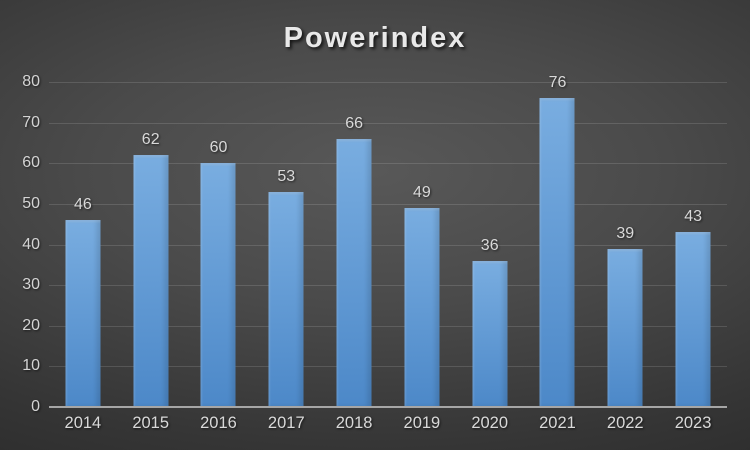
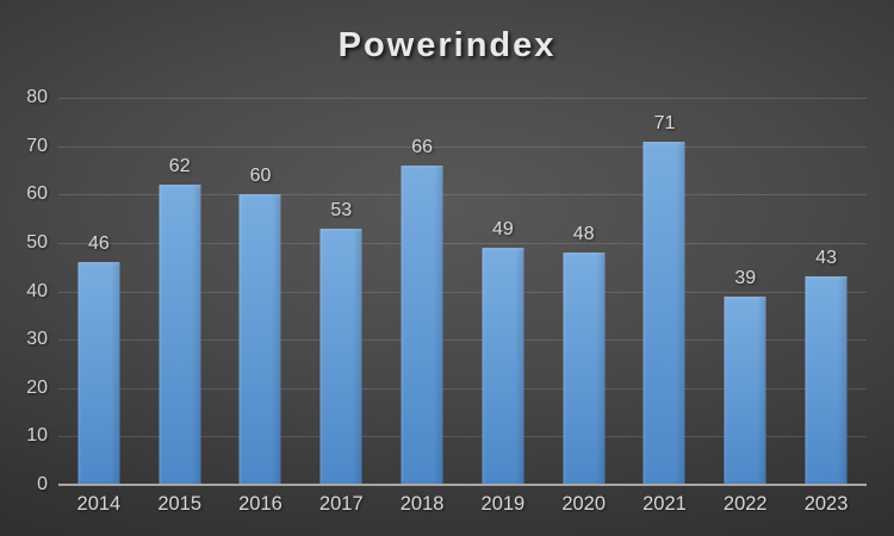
2020: 36 -> 48
2021: 76 -> 71
